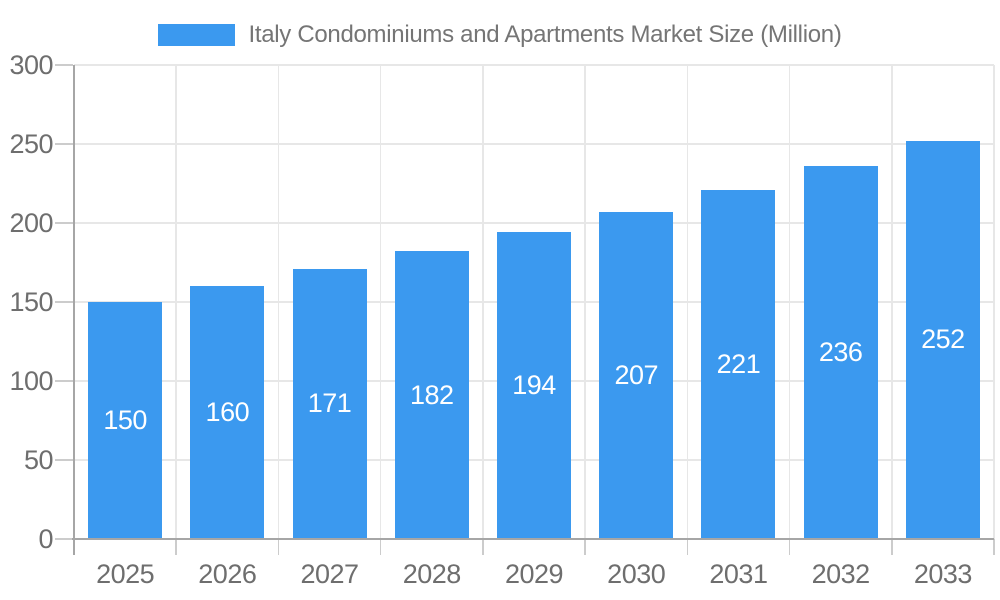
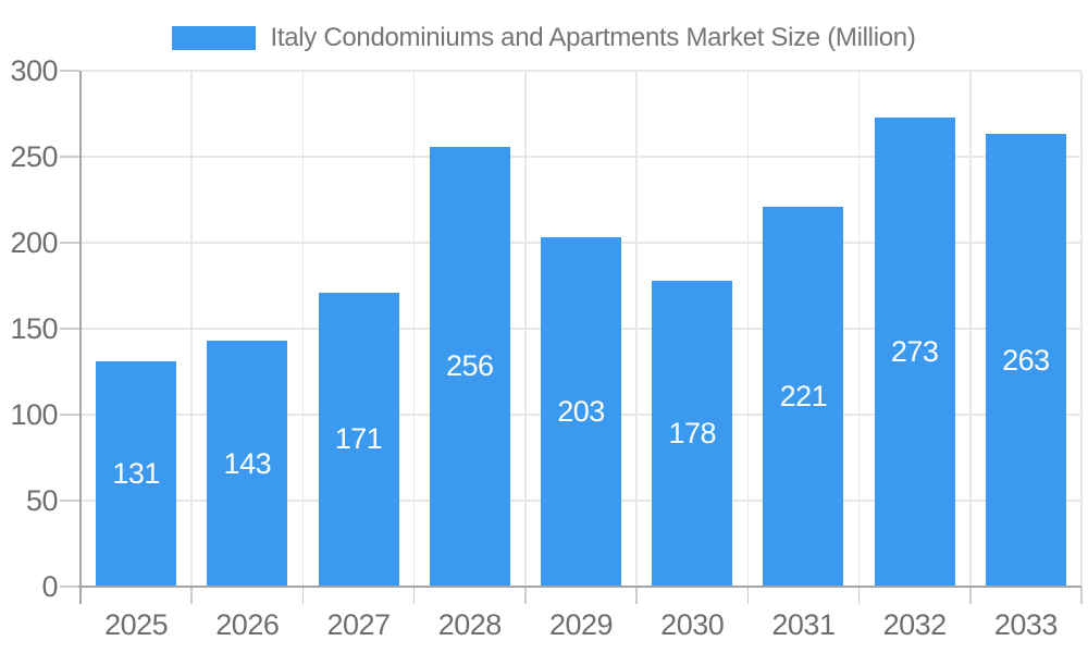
2025: 150 -> 131
2026: 160 -> 143
2028: 182 -> 256
2029: 194 -> 203
2030: 207 -> 178
2032: 236 -> 273
2033: 252 -> 263
